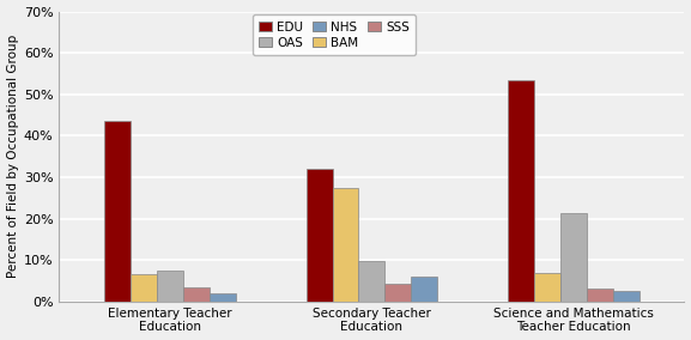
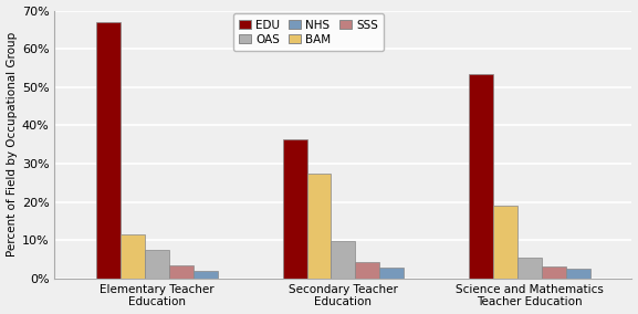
EDU/Elementary Teacher Education: 43.5% -> 67.0%
BAM/Elementary Teacher Education: 6.5% -> 11.5%
EDU/Secondary Teacher Education: 32.0% -> 36.5%
NHS/Secondary Teacher Education: 6.0% -> 3.0%
BAM/Science and Mathematics Teacher Education: 7.0% -> 19.0%
OAS/Science and Mathematics Teacher Education: 21.5% -> 5.6%
